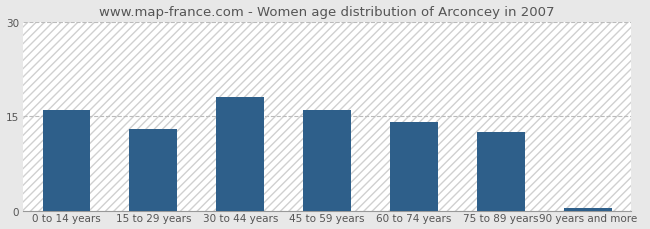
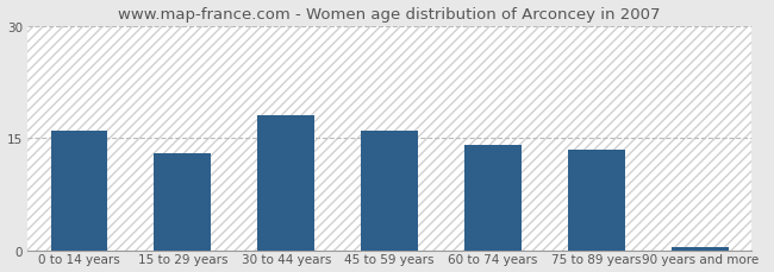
75 to 89 years: 12.4 -> 13.5
